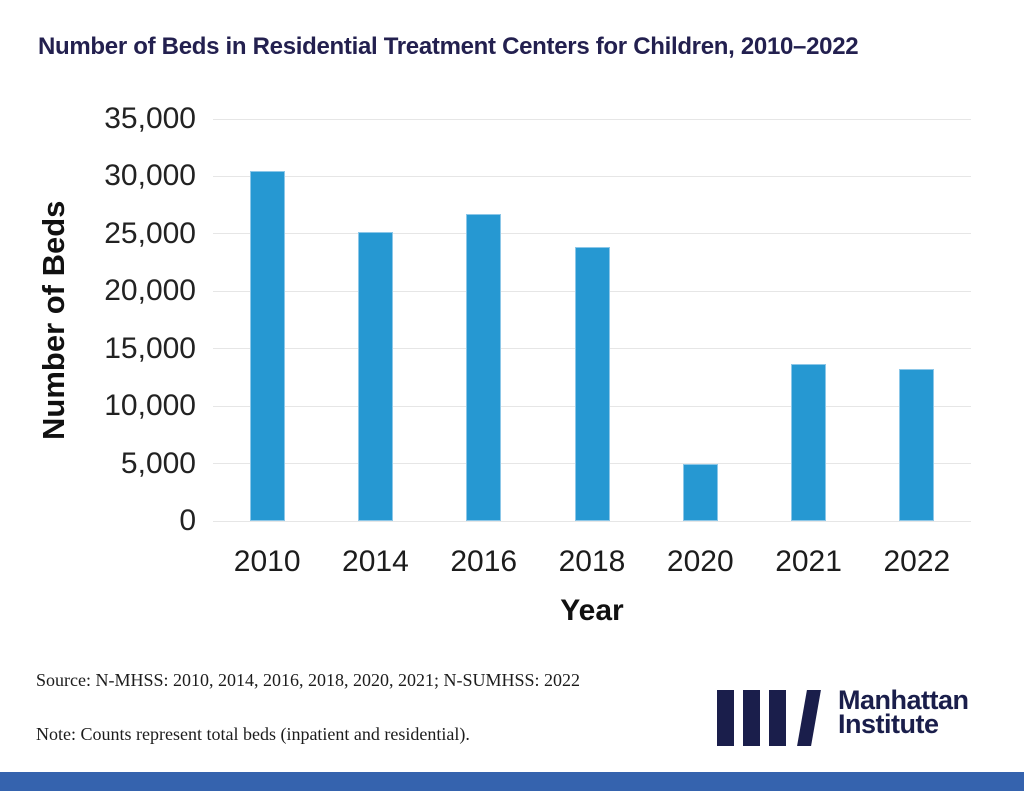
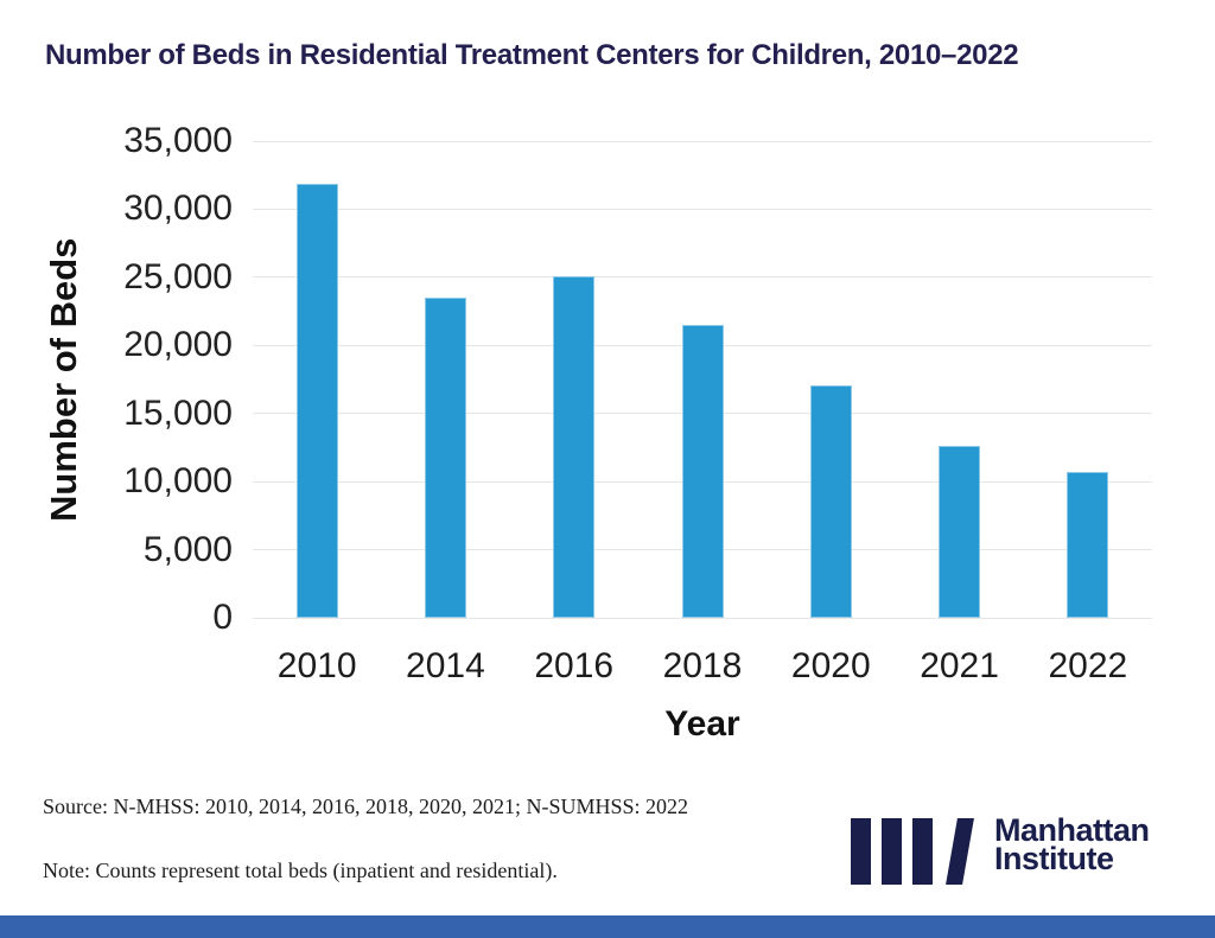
2010: 30500 -> 31900
2014: 25200 -> 23500
2016: 26700 -> 25100
2018: 23900 -> 21500
2020: 5000 -> 17100
2021: 13700 -> 12600
2022: 13200 -> 10800
